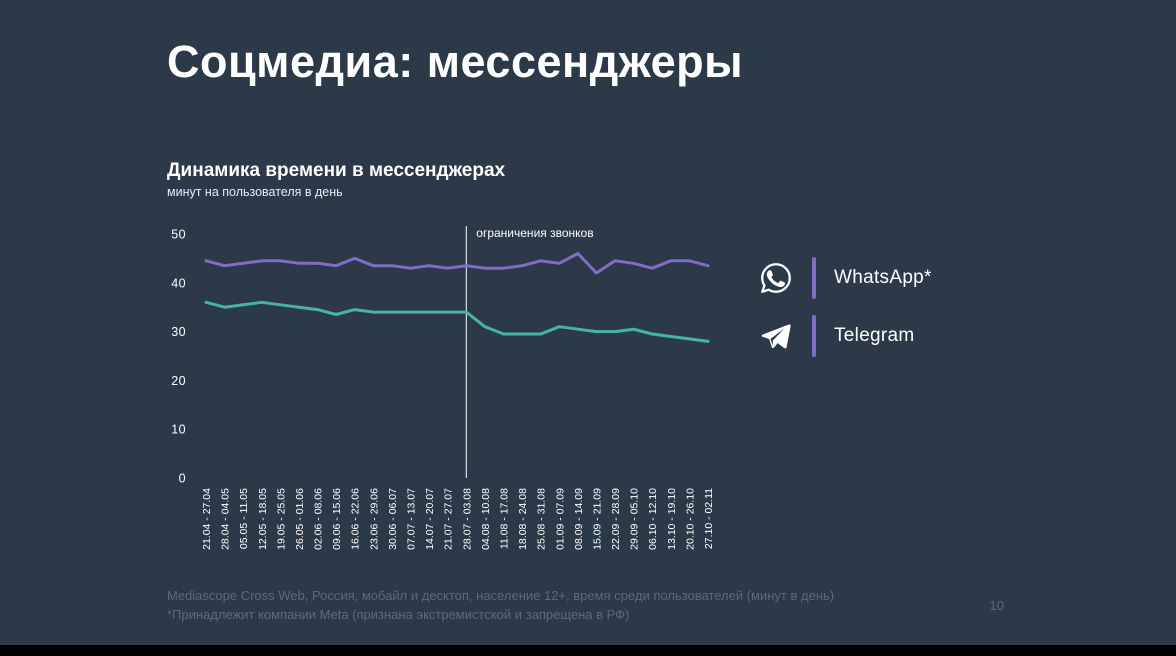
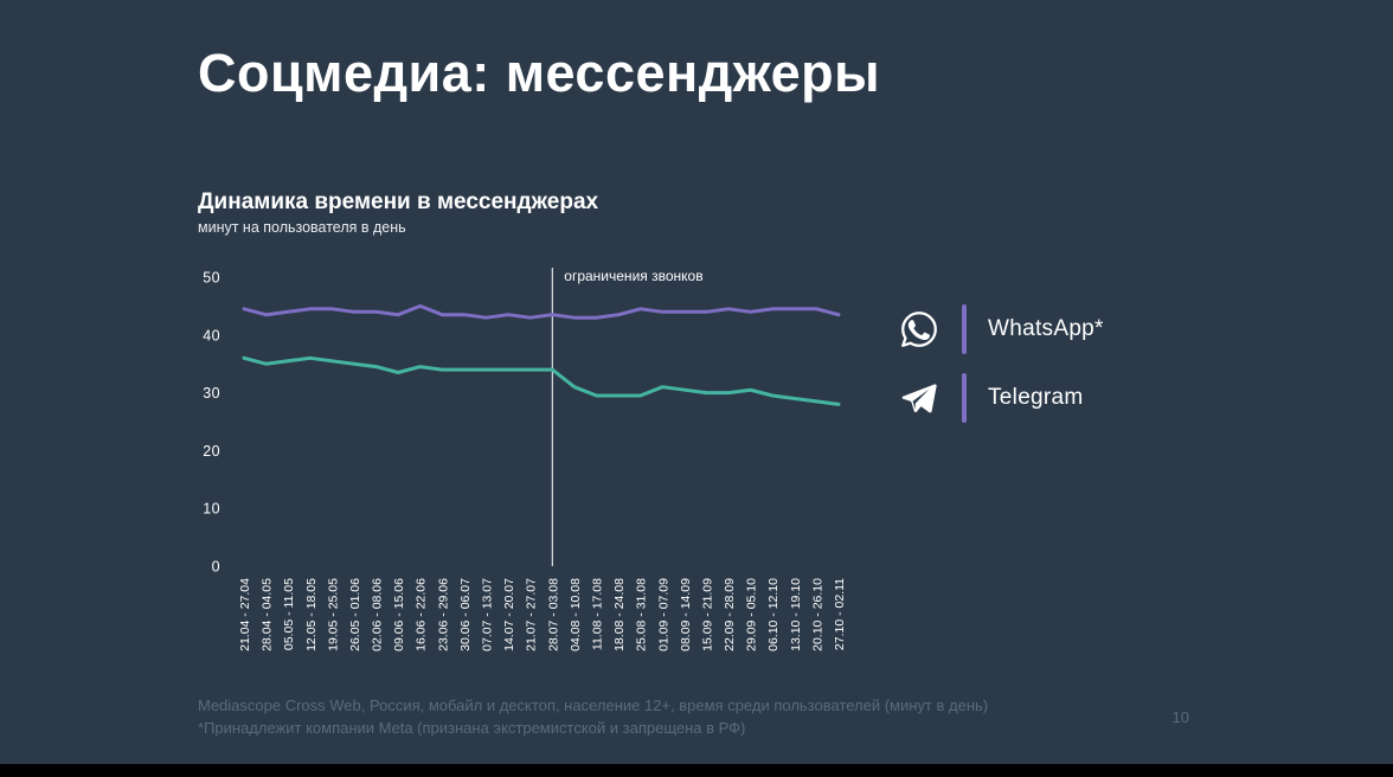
WhatsApp*/08.09 - 14.09: 46 -> 44
WhatsApp*/15.09 - 21.09: 42 -> 44
WhatsApp*/06.10 - 12.10: 43 -> 44
